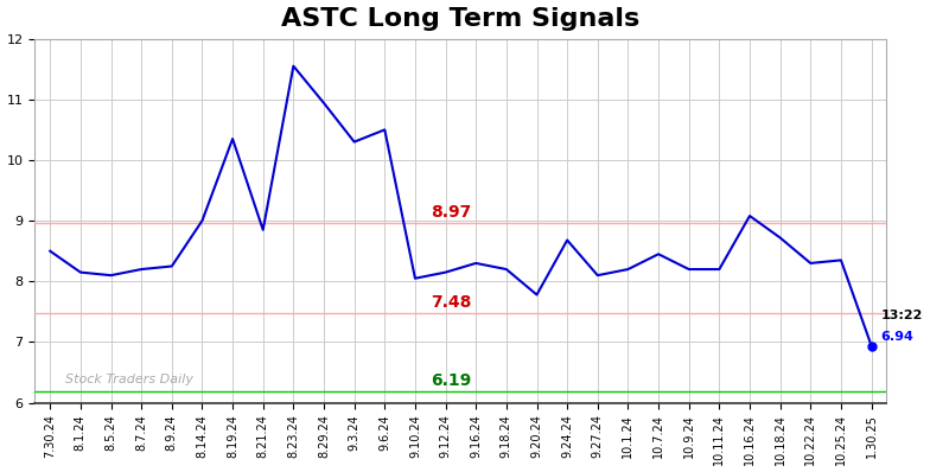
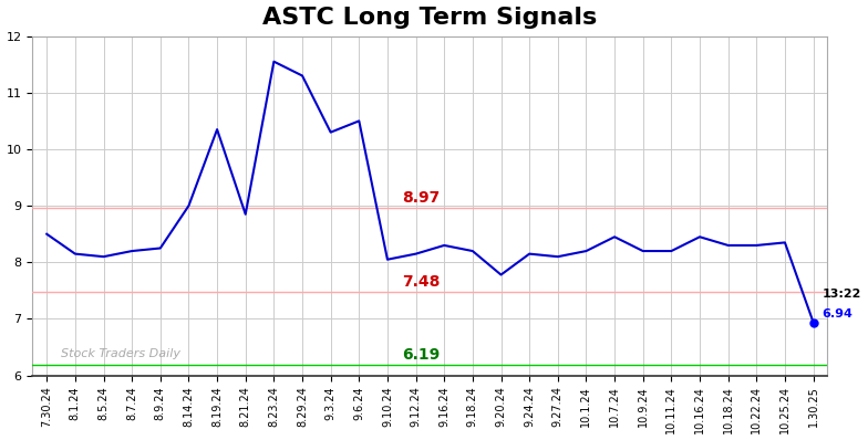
8.29.24: 10.94 -> 11.30
9.24.24: 8.68 -> 8.15
10.16.24: 9.08 -> 8.45
10.18.24: 8.72 -> 8.30
